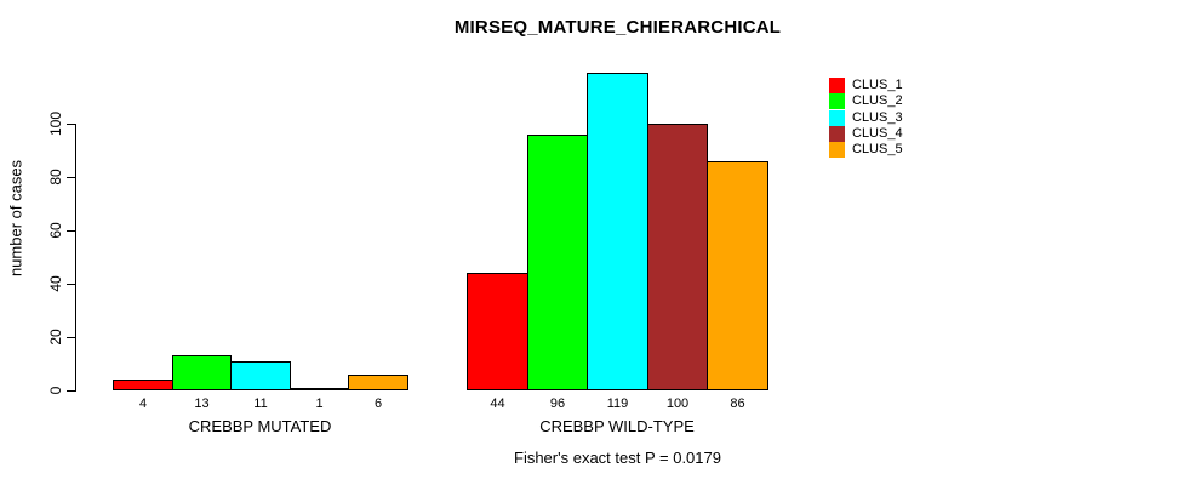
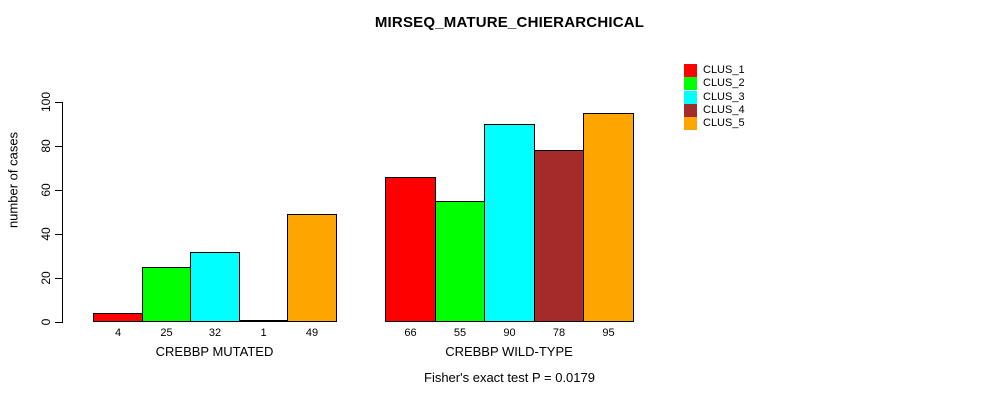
CLUS_2/CREBBP MUTATED: 13 -> 25
CLUS_3/CREBBP MUTATED: 11 -> 32
CLUS_5/CREBBP MUTATED: 6 -> 49
CLUS_1/CREBBP WILD-TYPE: 44 -> 66
CLUS_2/CREBBP WILD-TYPE: 96 -> 55
CLUS_3/CREBBP WILD-TYPE: 119 -> 90
CLUS_4/CREBBP WILD-TYPE: 100 -> 78
CLUS_5/CREBBP WILD-TYPE: 86 -> 95
